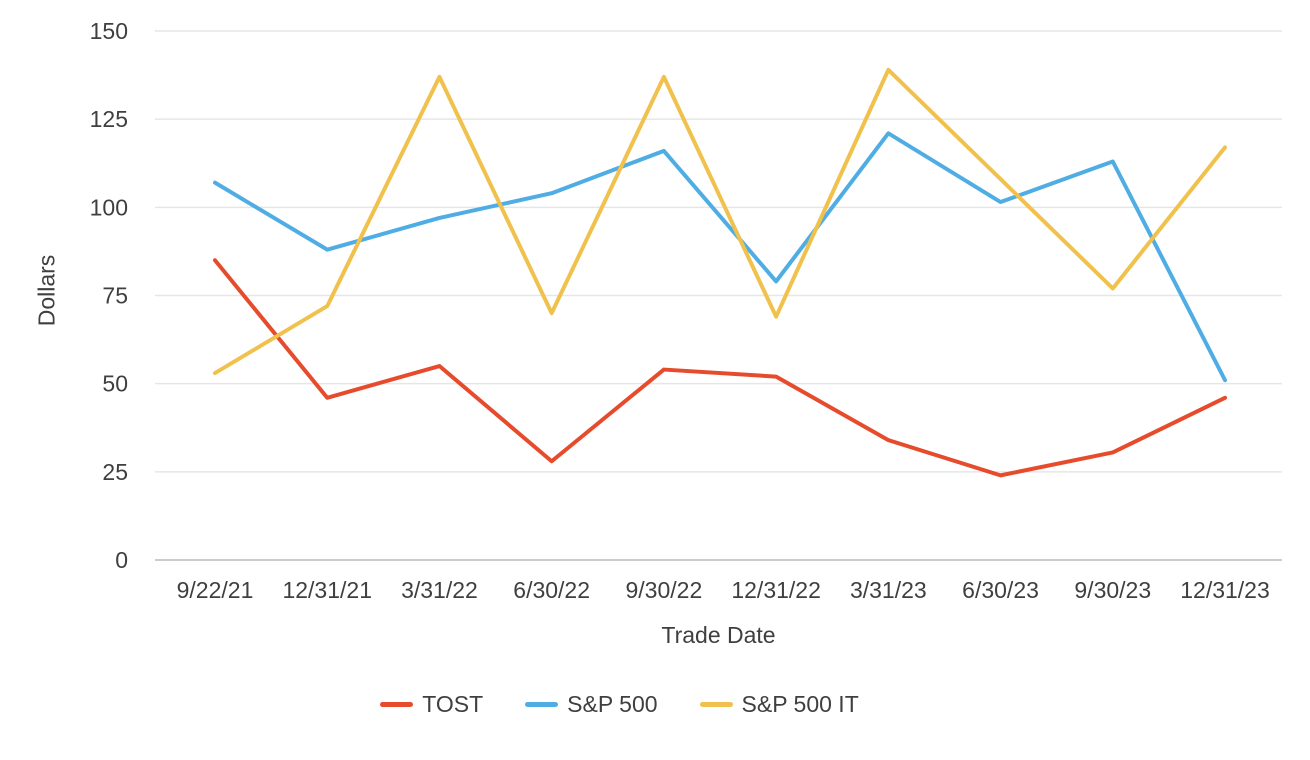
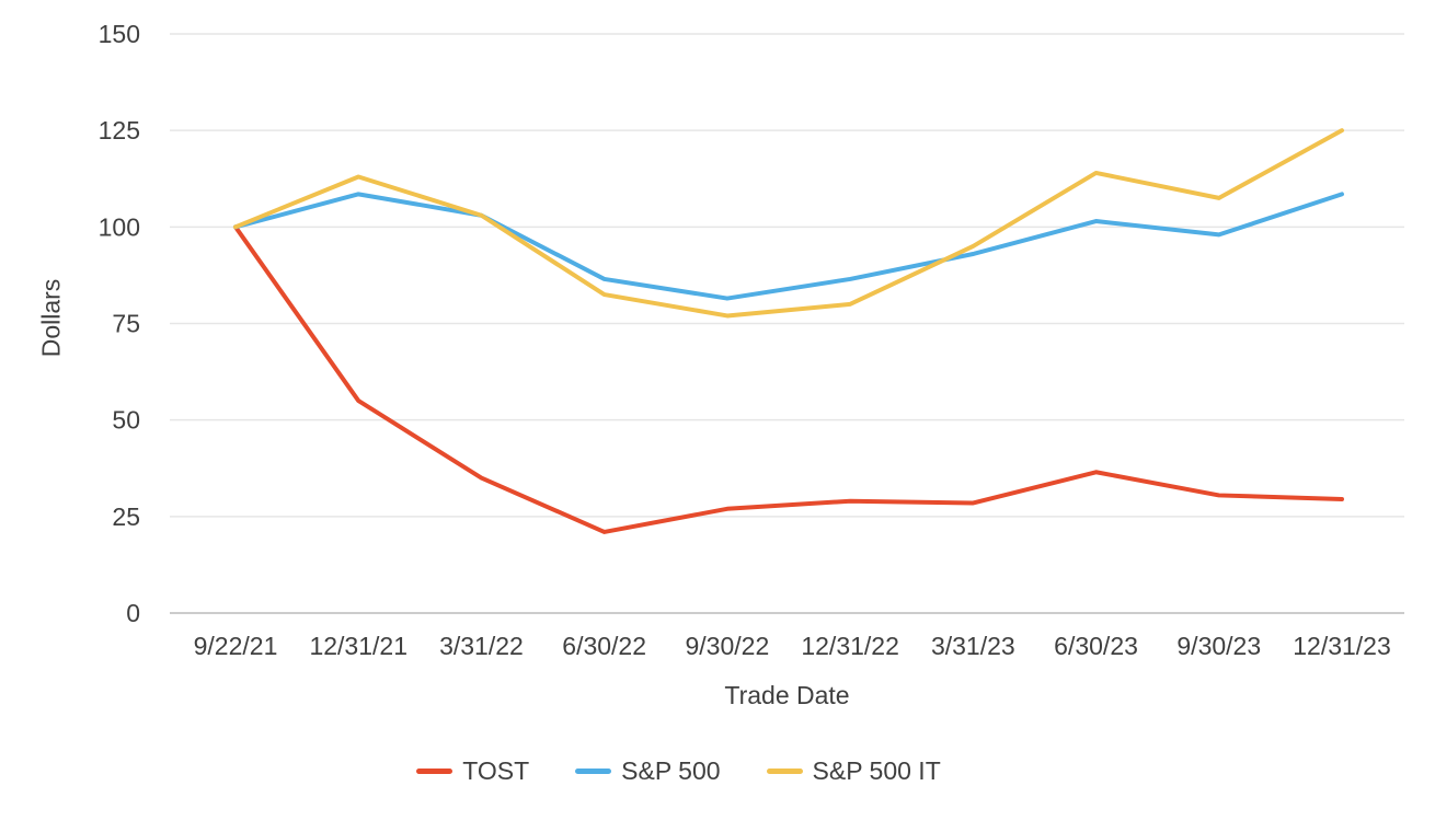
TOST/9/22/21: 85 -> 100
S&P 500/9/22/21: 107 -> 100
S&P 500 IT/9/22/21: 53 -> 100
TOST/12/31/21: 46 -> 55
S&P 500/12/31/21: 88 -> 108
S&P 500 IT/12/31/21: 72 -> 113
TOST/3/31/22: 55 -> 35
S&P 500/3/31/22: 97 -> 103
S&P 500 IT/3/31/22: 137 -> 103
TOST/6/30/22: 28 -> 21
S&P 500/6/30/22: 104 -> 86
S&P 500 IT/6/30/22: 70 -> 82
TOST/9/30/22: 54 -> 27
S&P 500/9/30/22: 116 -> 82
S&P 500 IT/9/30/22: 137 -> 77
TOST/12/31/22: 52 -> 29
S&P 500/12/31/22: 79 -> 86
S&P 500 IT/12/31/22: 69 -> 80
TOST/3/31/23: 34 -> 28
S&P 500/3/31/23: 121 -> 93
S&P 500 IT/3/31/23: 139 -> 95
TOST/6/30/23: 24 -> 36
S&P 500 IT/6/30/23: 108 -> 114
S&P 500/9/30/23: 113 -> 98
S&P 500 IT/9/30/23: 77 -> 108
TOST/12/31/23: 46 -> 30
S&P 500/12/31/23: 51 -> 108
S&P 500 IT/12/31/23: 117 -> 125
